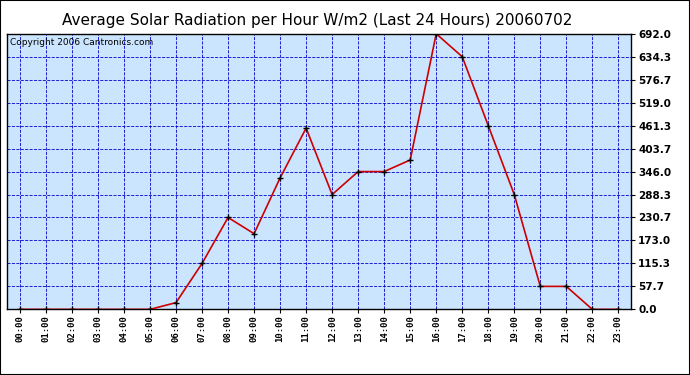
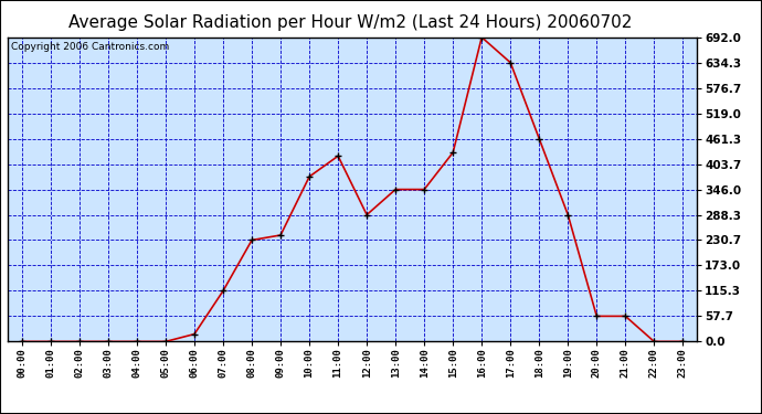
09:00: 190 -> 242
10:00: 330 -> 375
11:00: 455 -> 422
15:00: 375 -> 430
